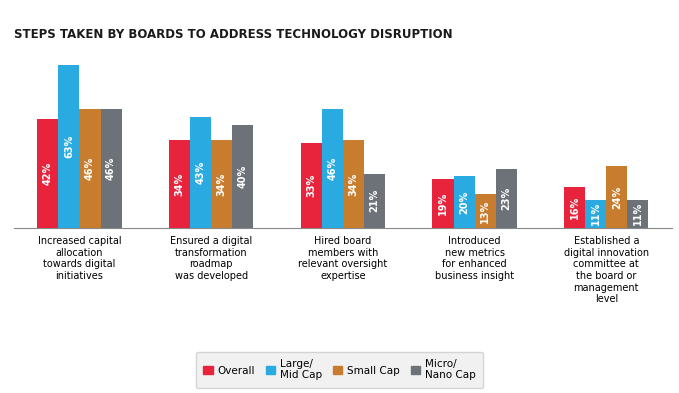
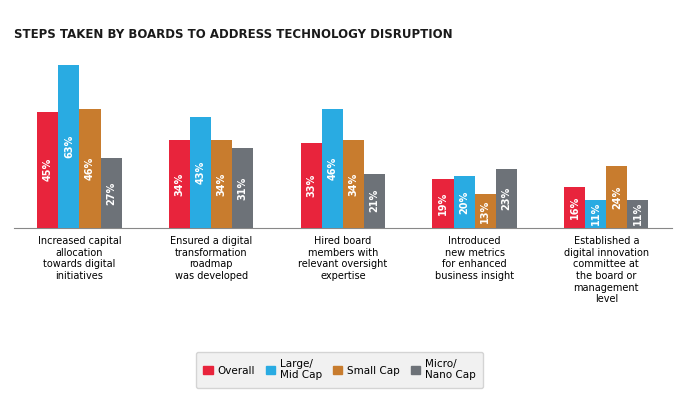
Overall/Increased capital allocation towards digital initiatives: 42% -> 45%
Micro/ Nano Cap/Increased capital allocation towards digital initiatives: 46% -> 27%
Micro/ Nano Cap/Ensured a digital transformation roadmap was developed: 40% -> 31%
